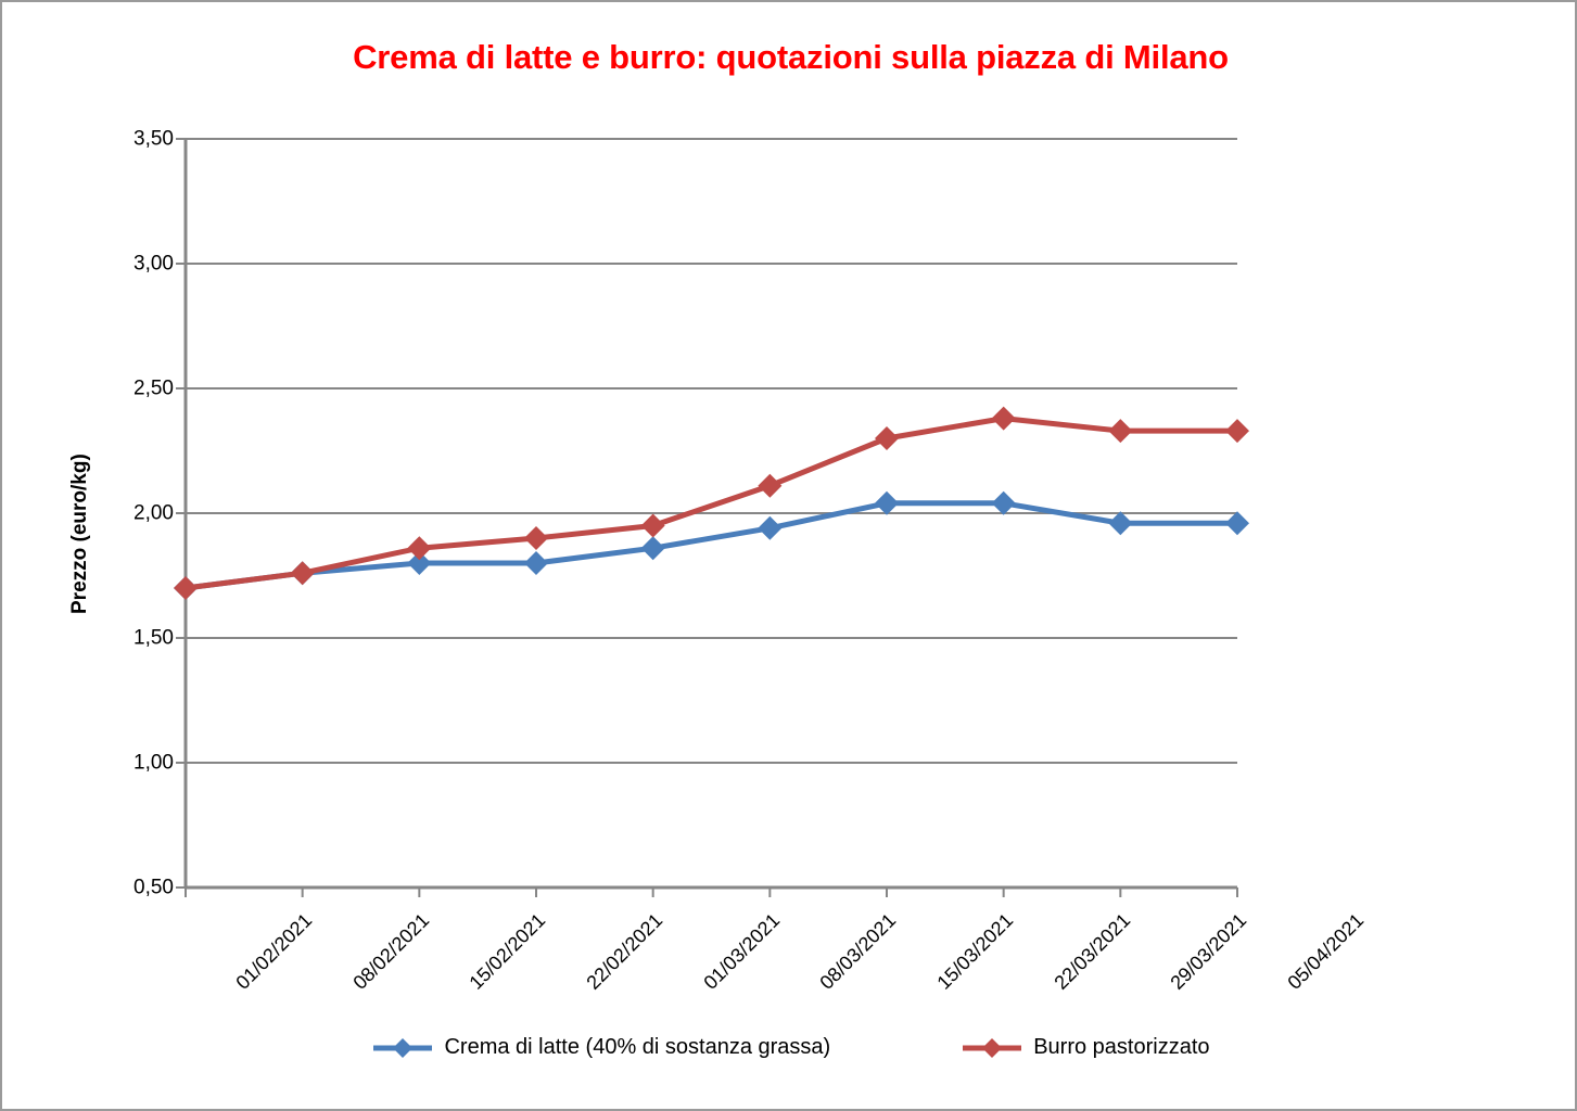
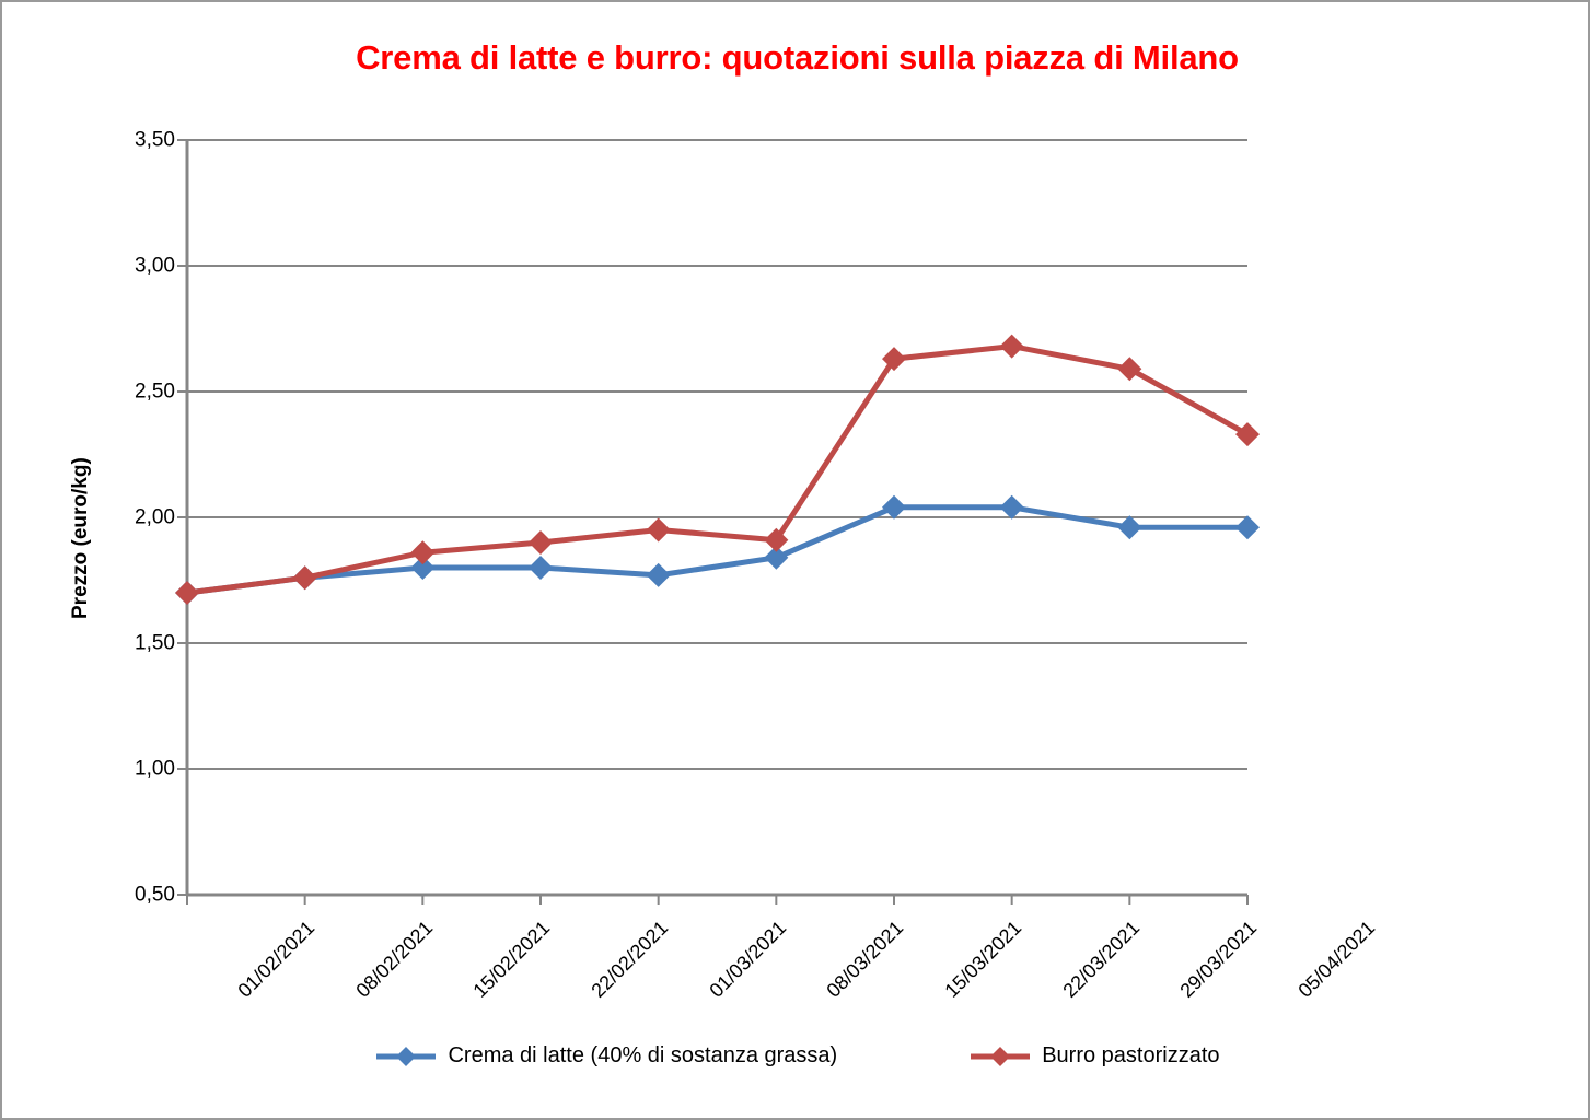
Crema di latte (40% di sostanza grassa)/01/03/2021: 1,86 -> 1,77
Crema di latte (40% di sostanza grassa)/08/03/2021: 1,94 -> 1,84
Burro pastorizzato/08/03/2021: 2,11 -> 1,91
Burro pastorizzato/15/03/2021: 2,30 -> 2,63
Burro pastorizzato/22/03/2021: 2,38 -> 2,68
Burro pastorizzato/29/03/2021: 2,33 -> 2,59
